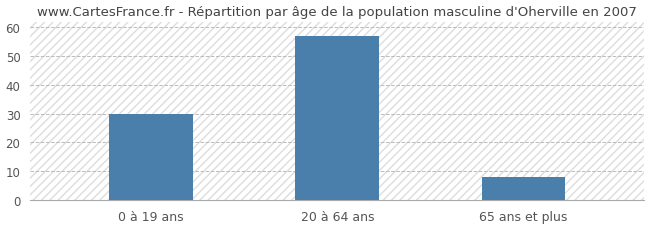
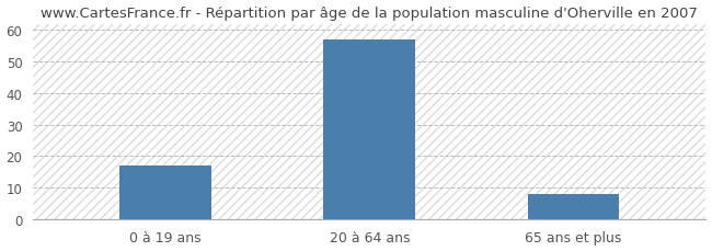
0 à 19 ans: 30 -> 17
